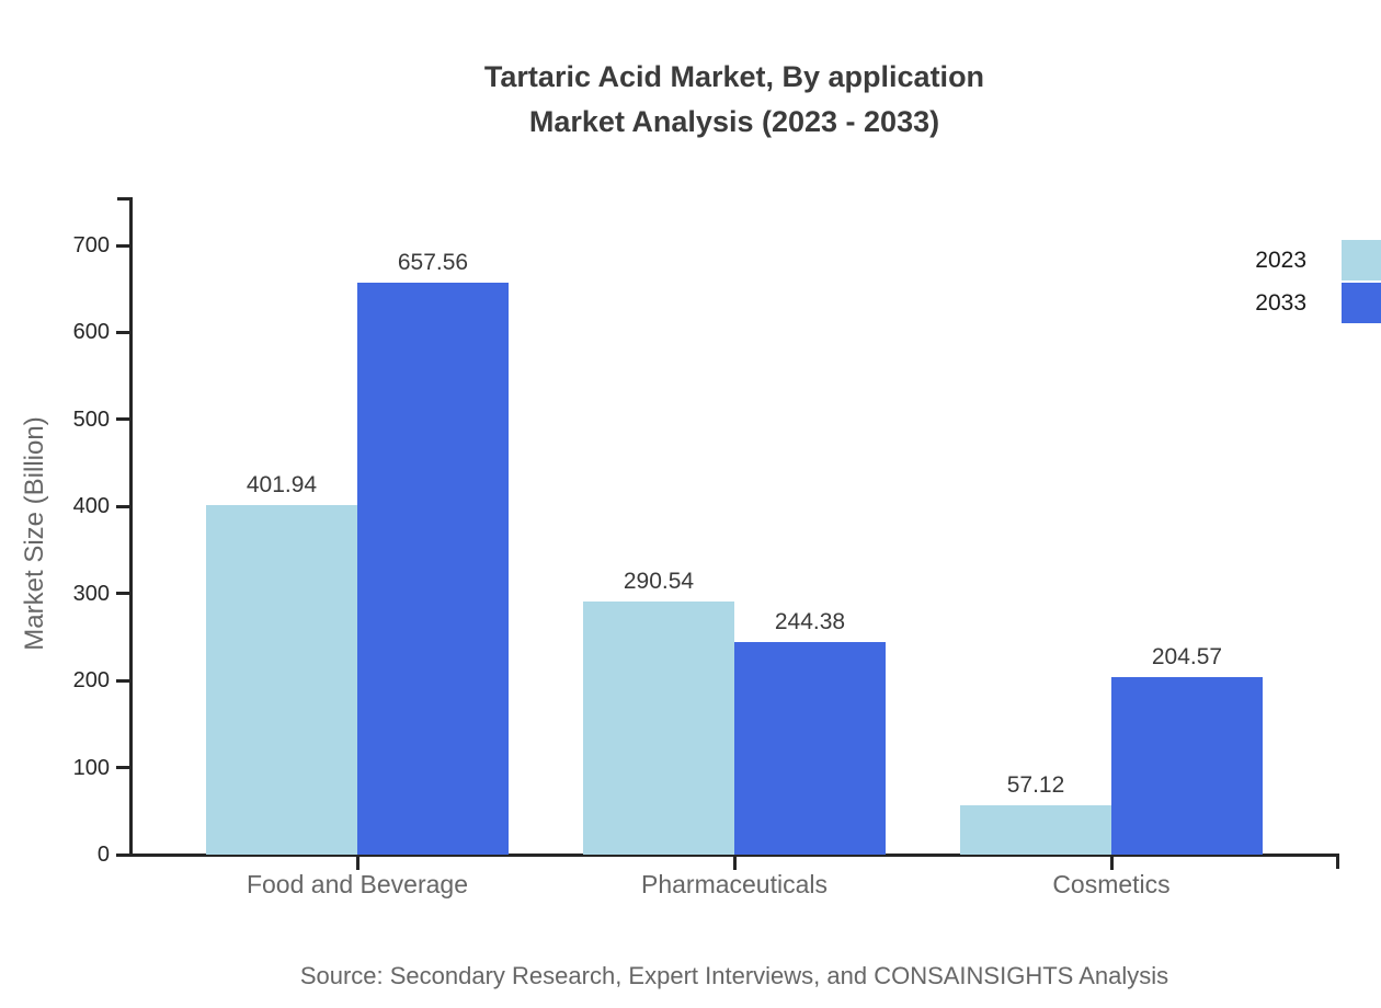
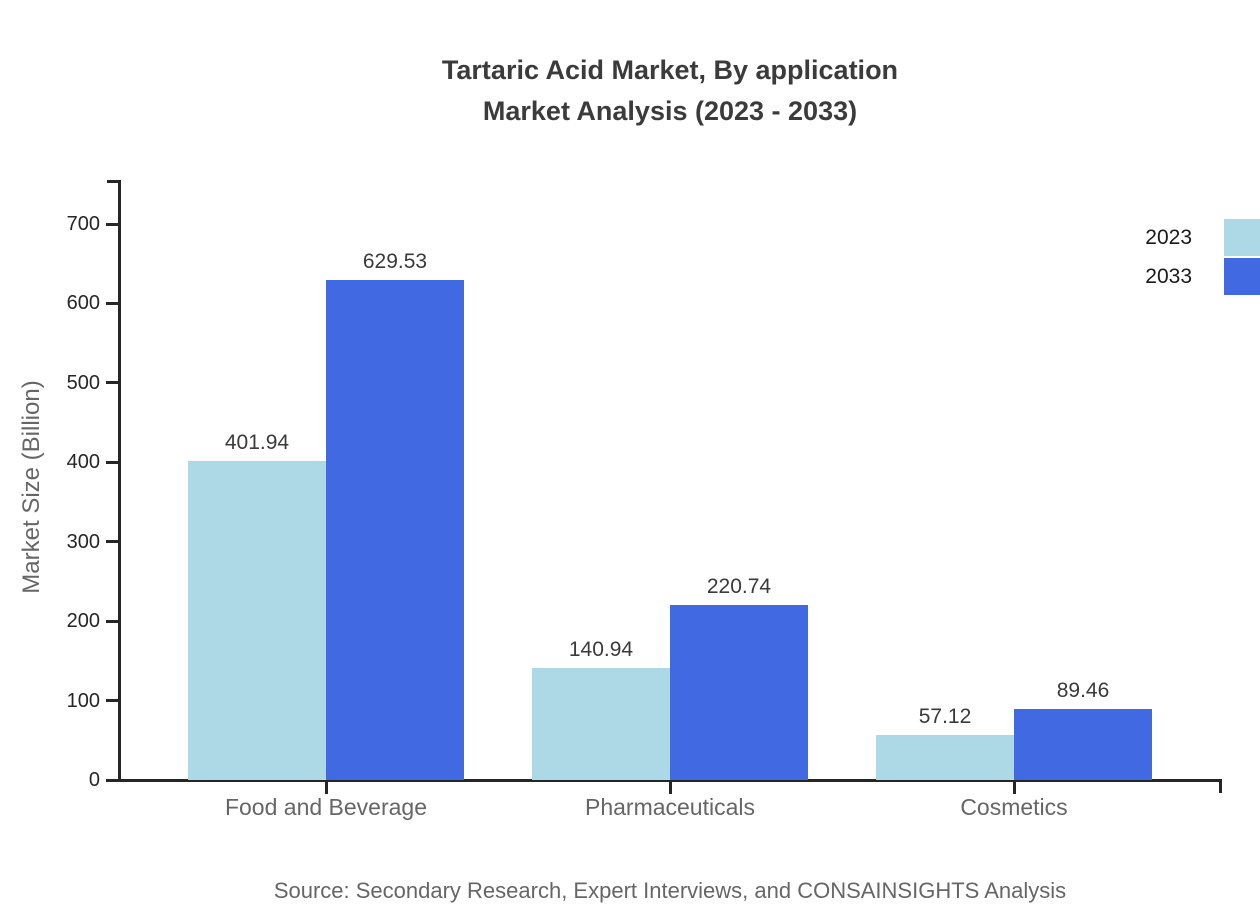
2033/Food and Beverage: 657.56 -> 629.53
2023/Pharmaceuticals: 290.54 -> 140.94
2033/Pharmaceuticals: 244.38 -> 220.74
2033/Cosmetics: 204.57 -> 89.46
